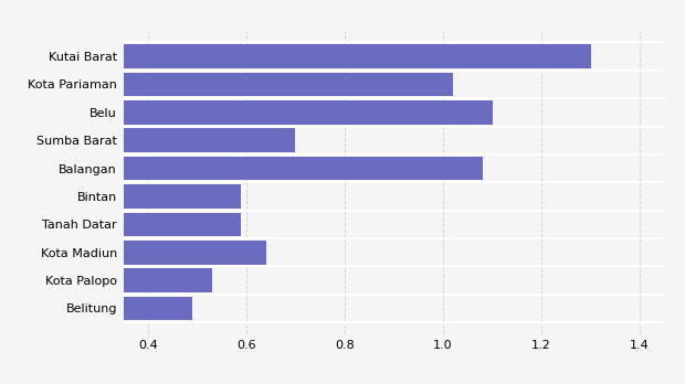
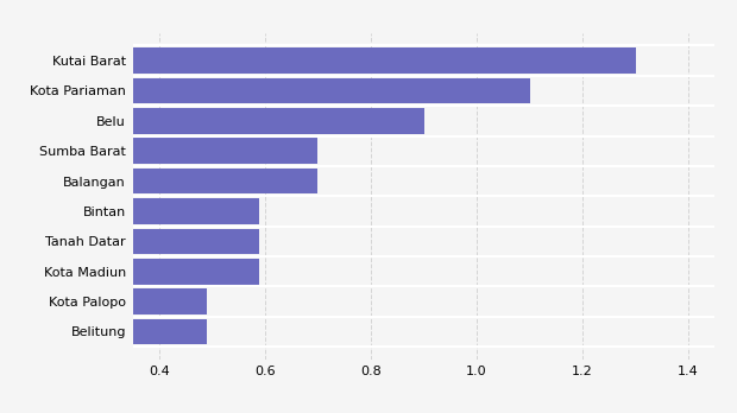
Kota Pariaman: 1.02 -> 1.10
Belu: 1.10 -> 0.90
Balangan: 1.08 -> 0.70
Kota Madiun: 0.64 -> 0.59
Kota Palopo: 0.53 -> 0.49
